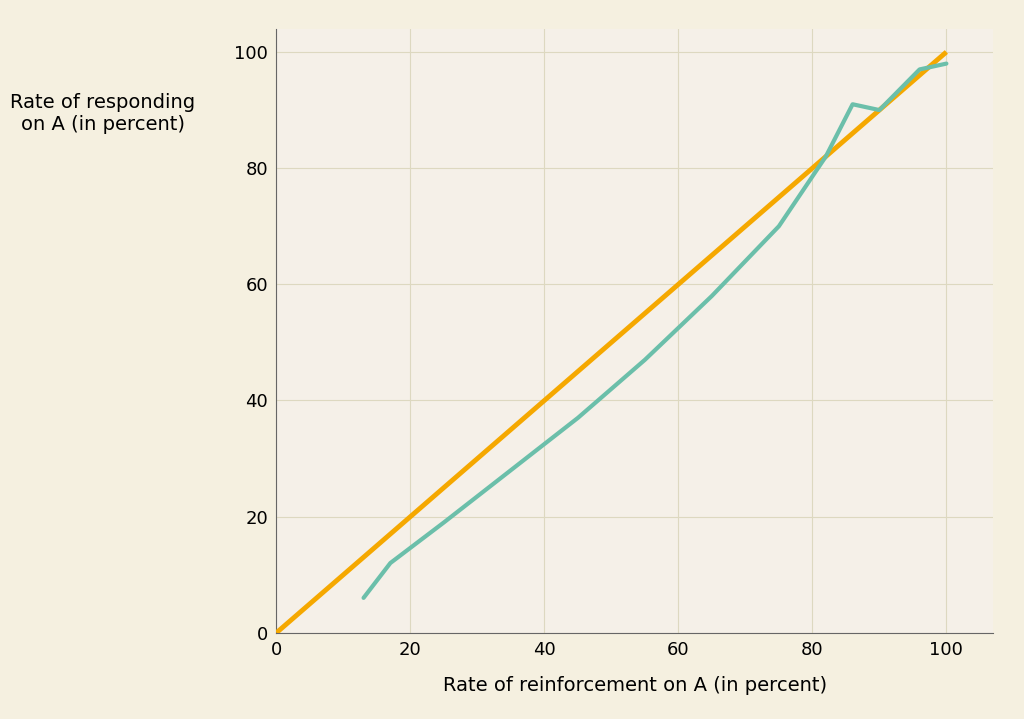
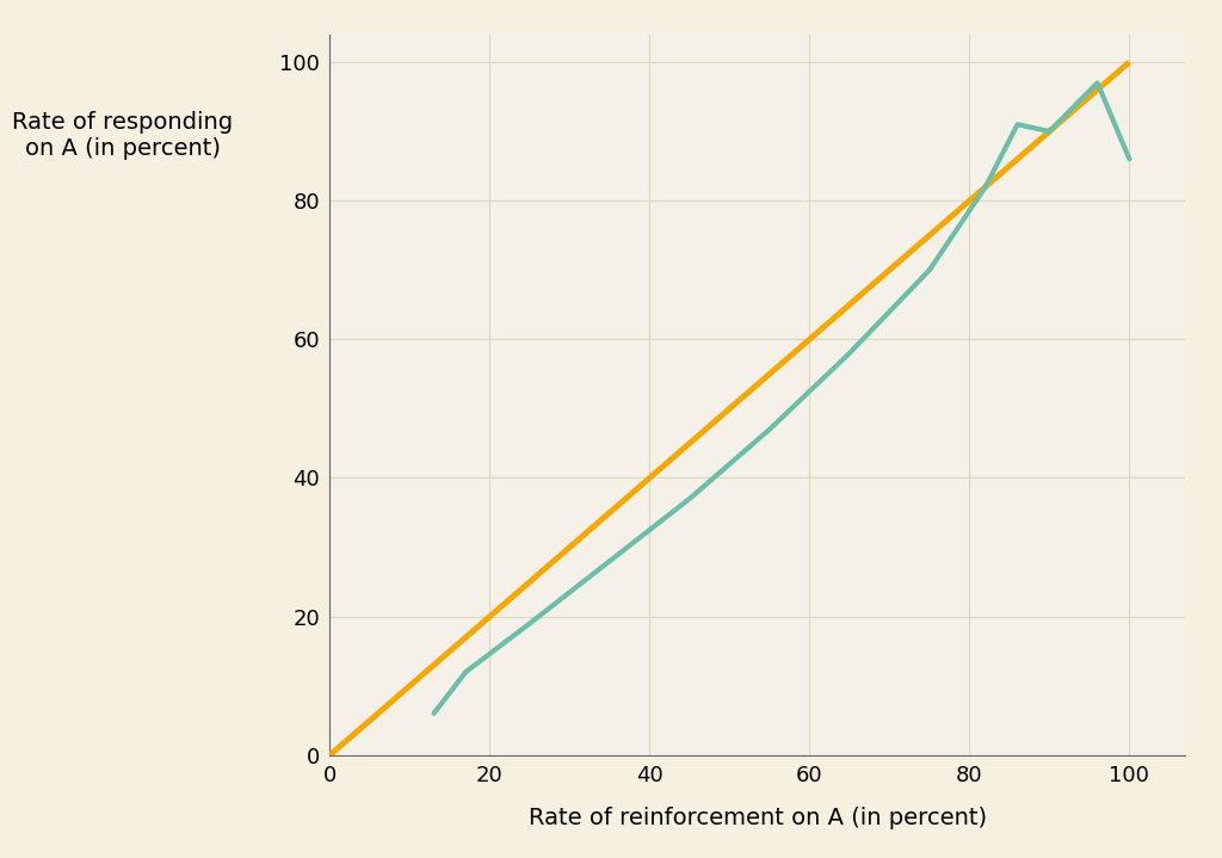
100: 98 -> 86
